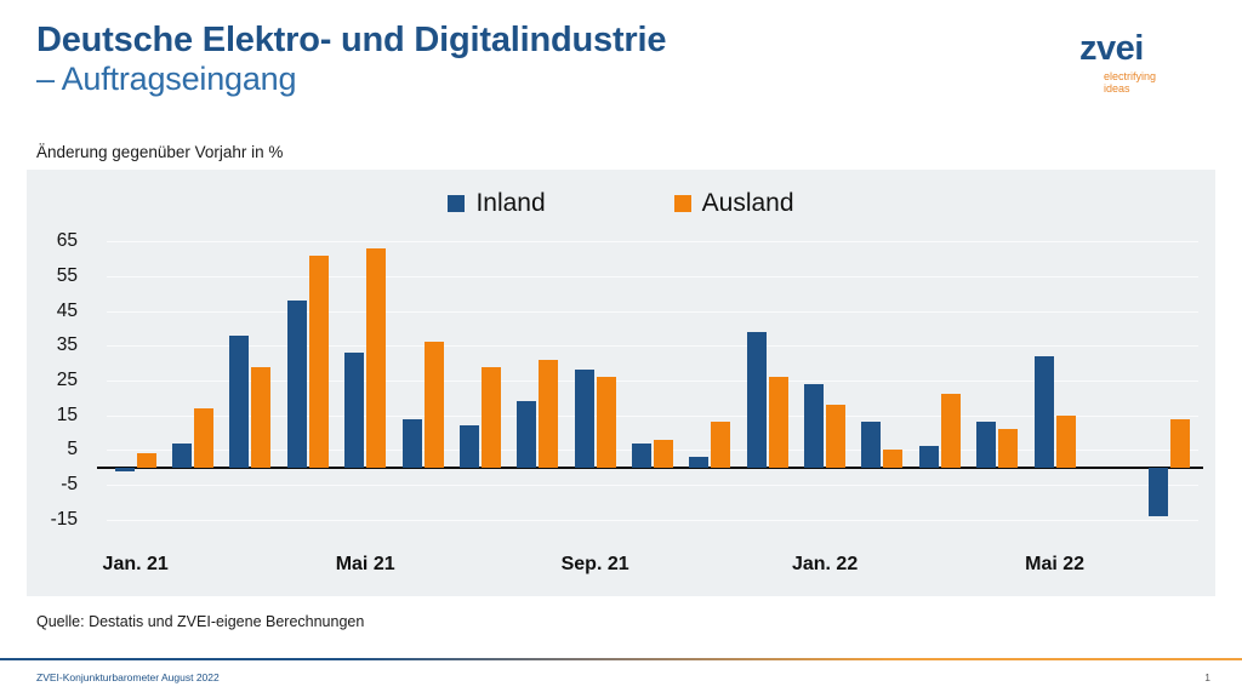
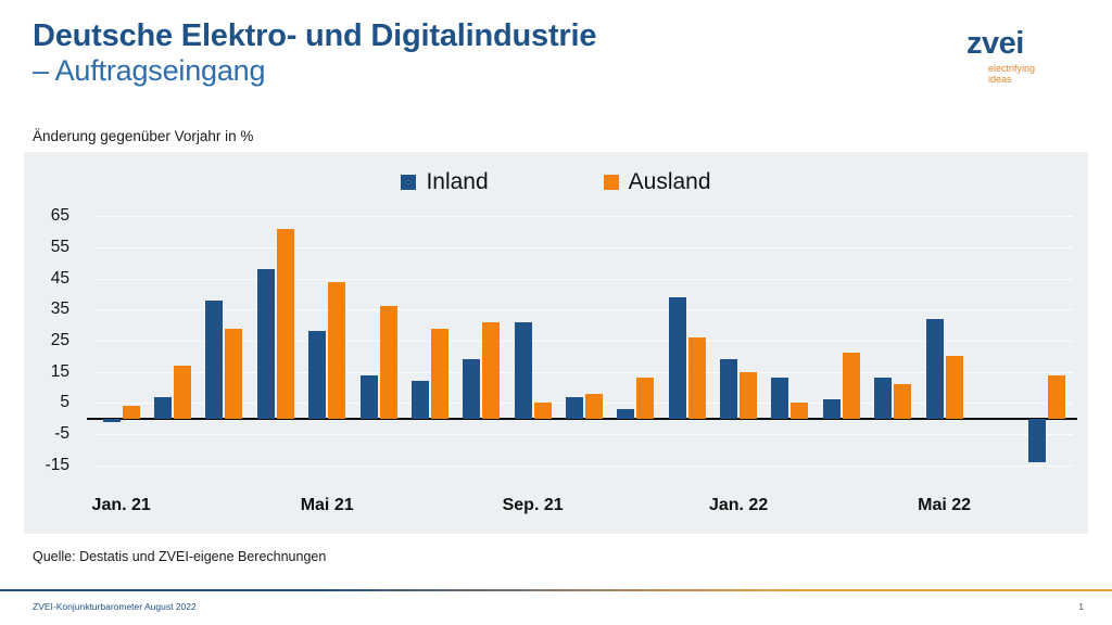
Inland/Mai 21: 33 -> 28
Ausland/Mai 21: 63 -> 44
Inland/Sep. 21: 28 -> 31
Ausland/Sep. 21: 26 -> 5
Inland/Jan. 22: 24 -> 19
Ausland/Jan. 22: 18 -> 15
Ausland/Mai 22: 15 -> 20
